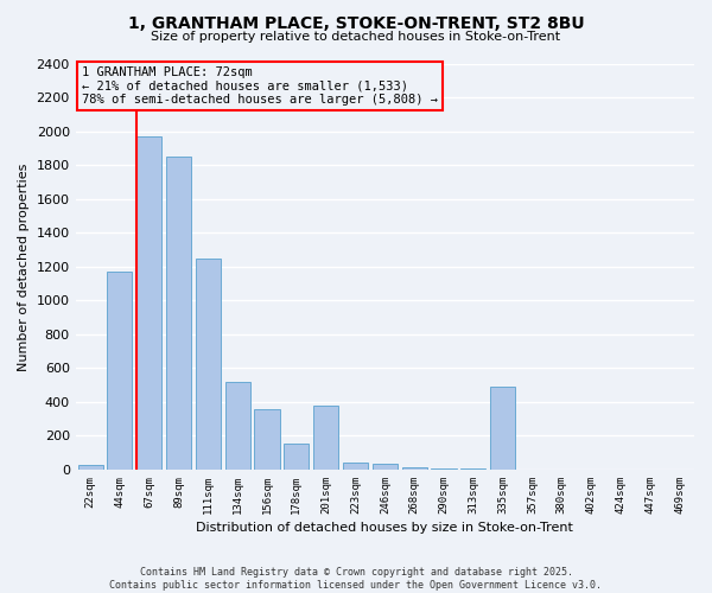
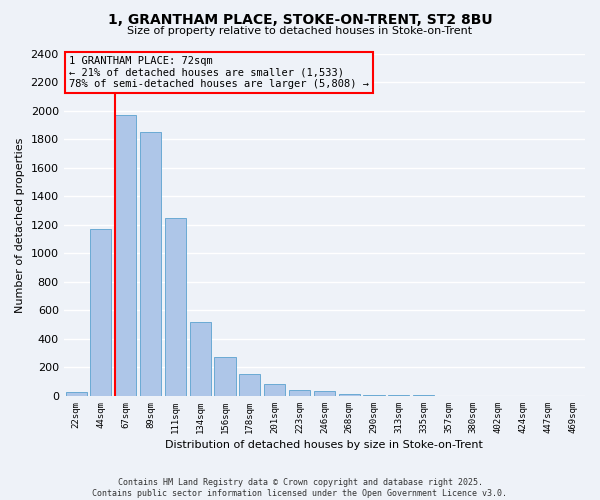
156sqm: 360 -> 270
201sqm: 380 -> 80
335sqm: 490 -> 0
